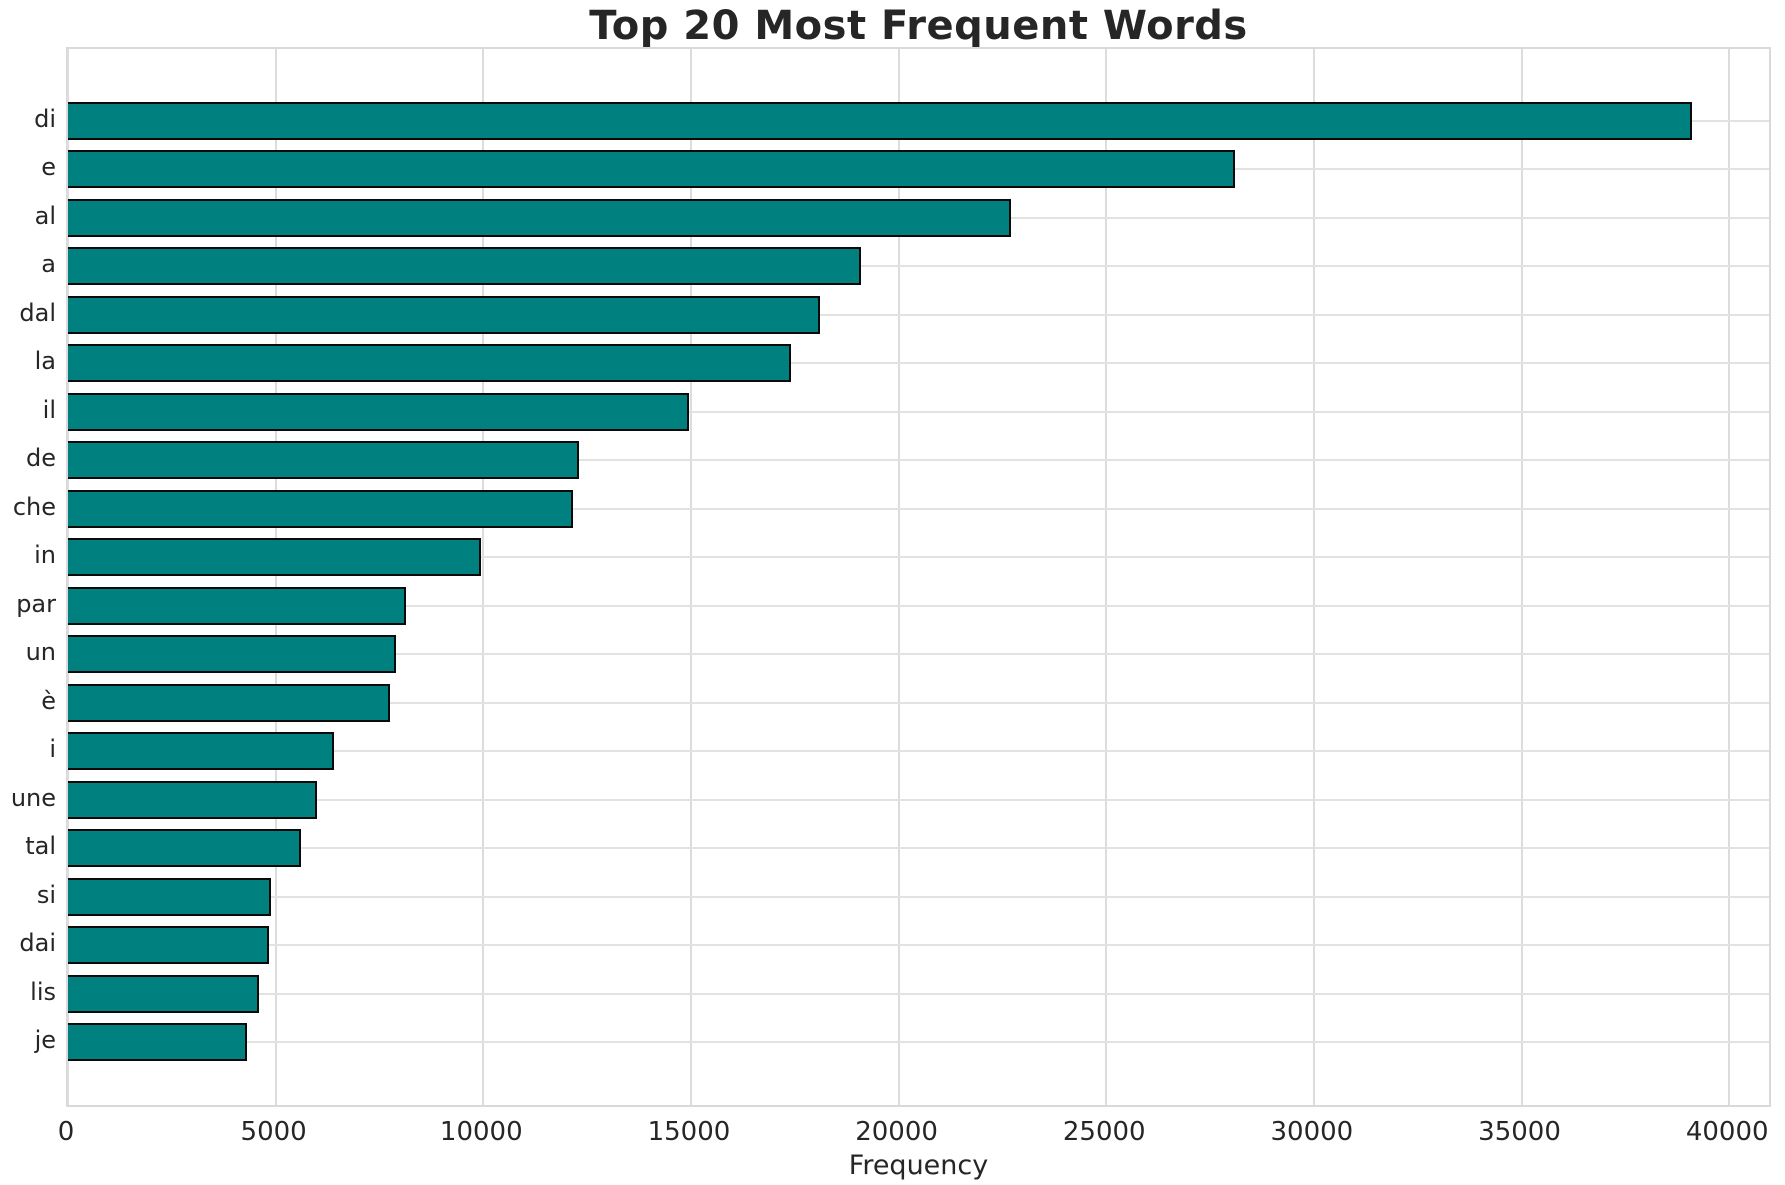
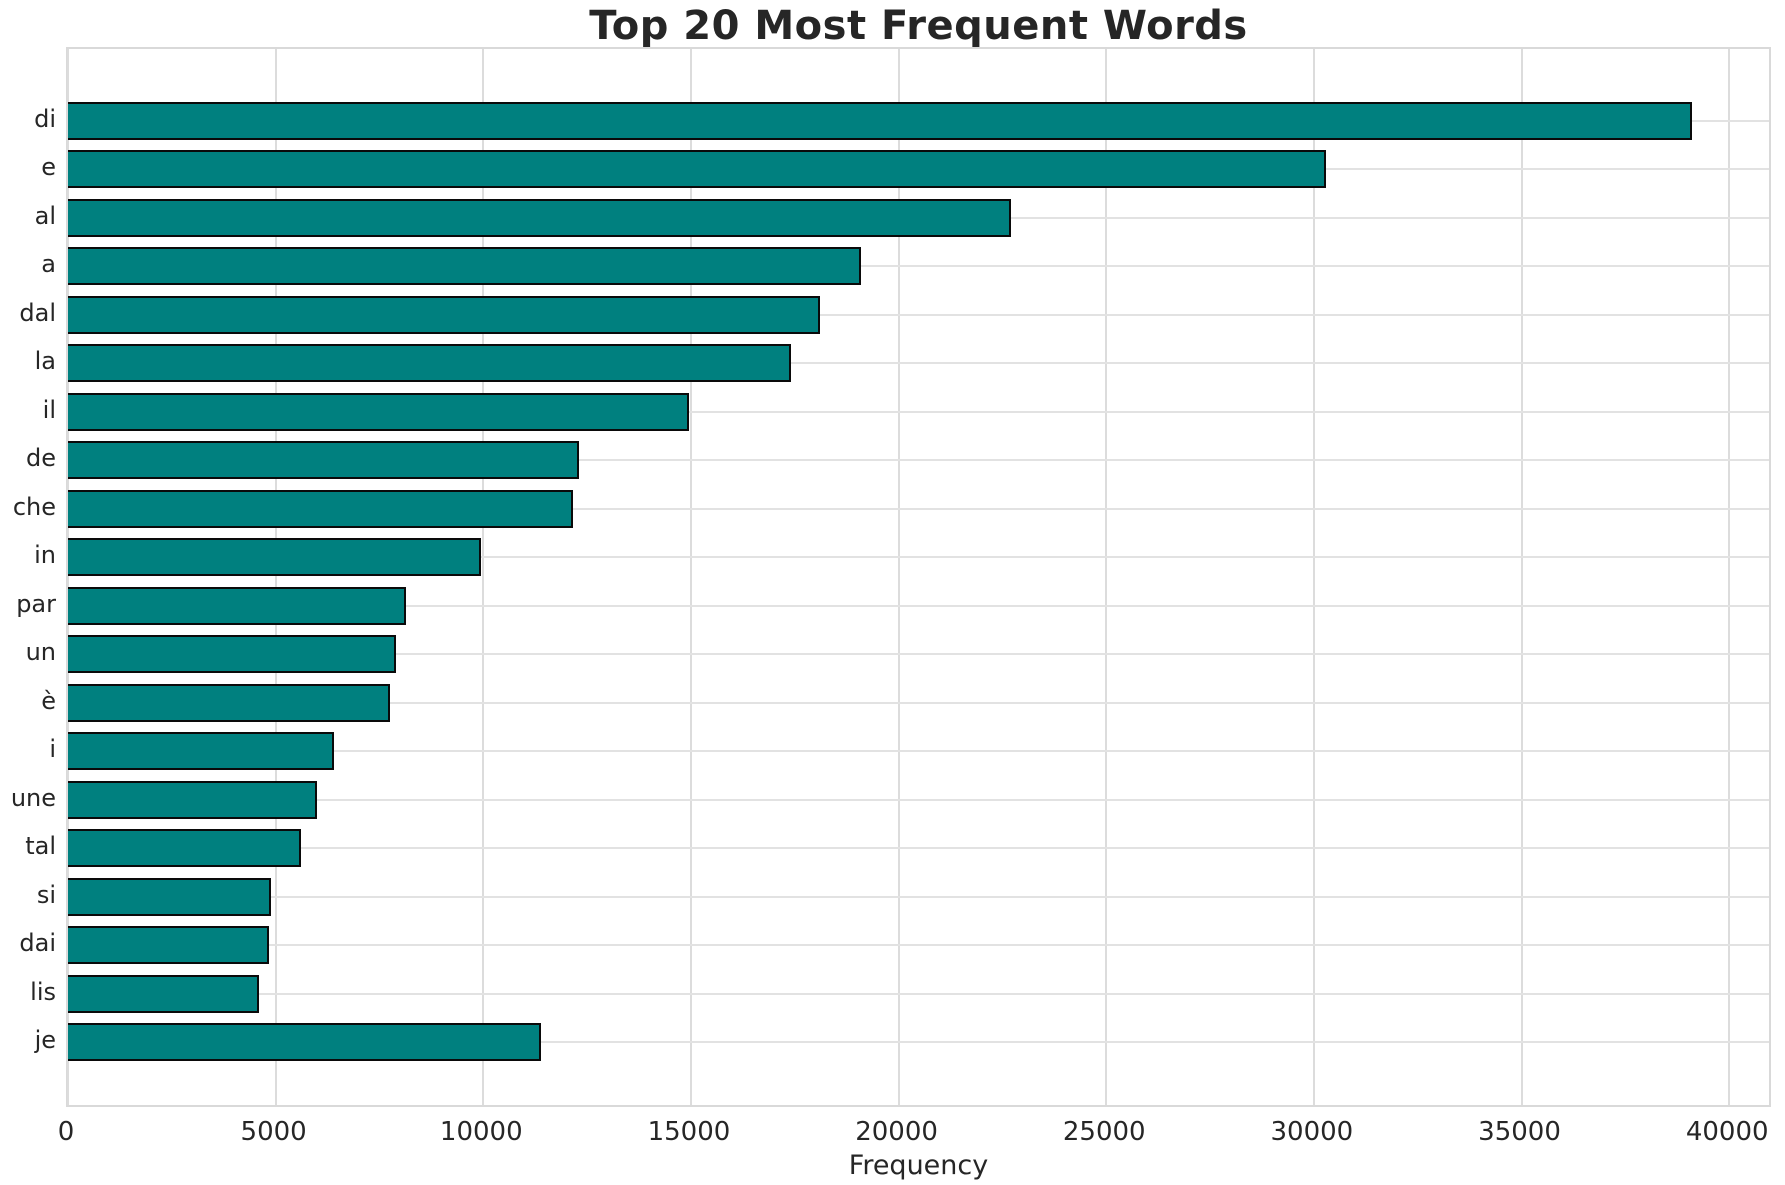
e: 28100 -> 30300
je: 4300 -> 11400
